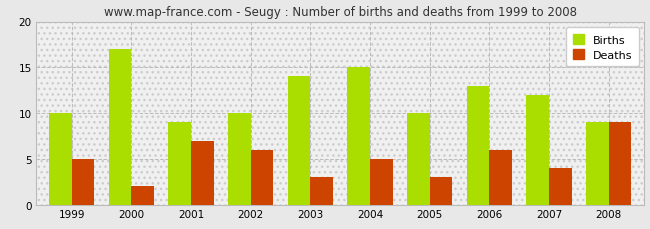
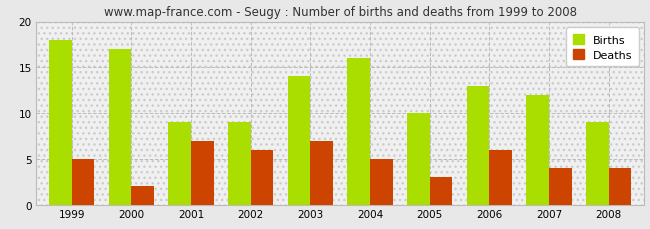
Births/1999: 10 -> 18
Births/2002: 10 -> 9
Deaths/2003: 3 -> 7
Births/2004: 15 -> 16
Deaths/2008: 9 -> 4
